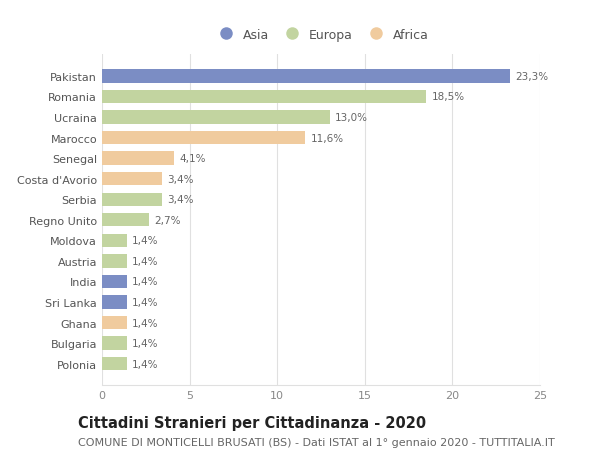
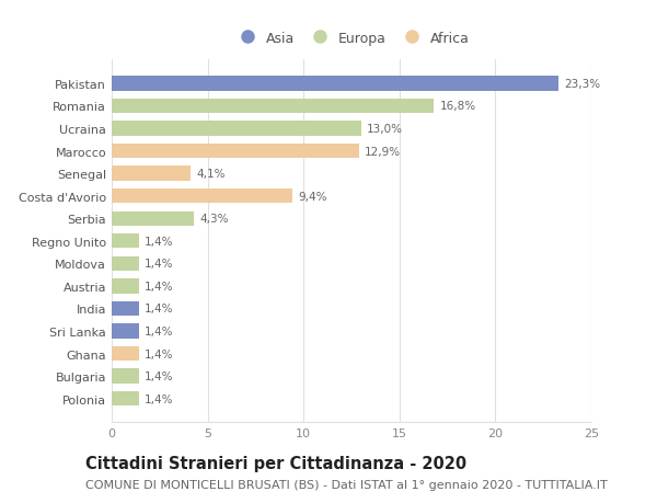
Romania: 18,5% -> 16,8%
Marocco: 11,6% -> 12,9%
Costa d'Avorio: 3,4% -> 9,4%
Serbia: 3,4% -> 4,3%
Regno Unito: 2,7% -> 1,4%
